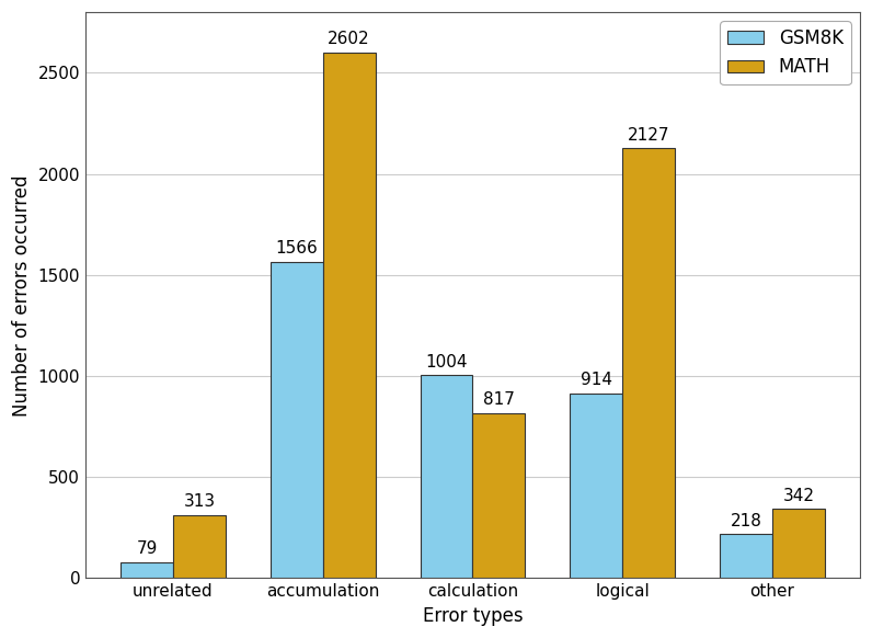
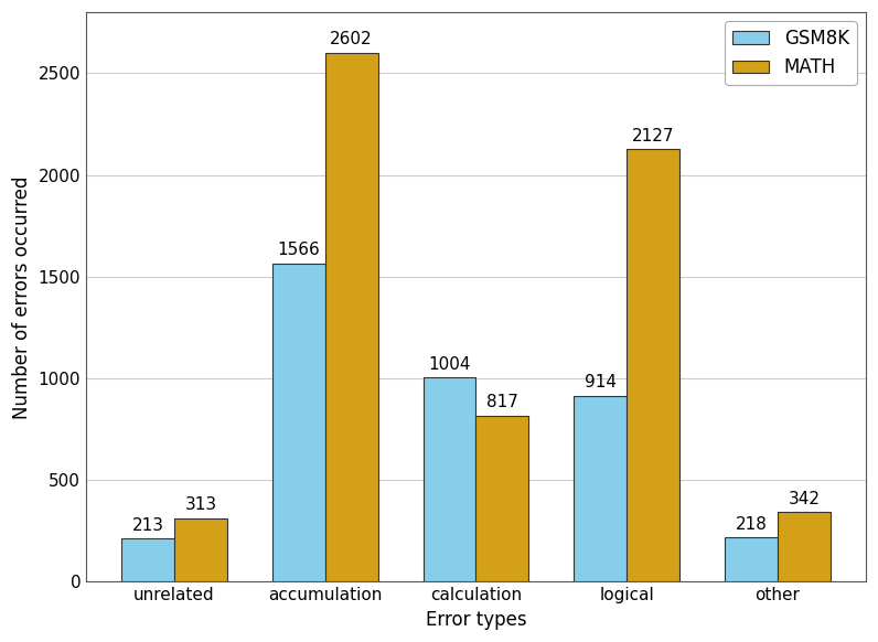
GSM8K/unrelated: 79 -> 213
